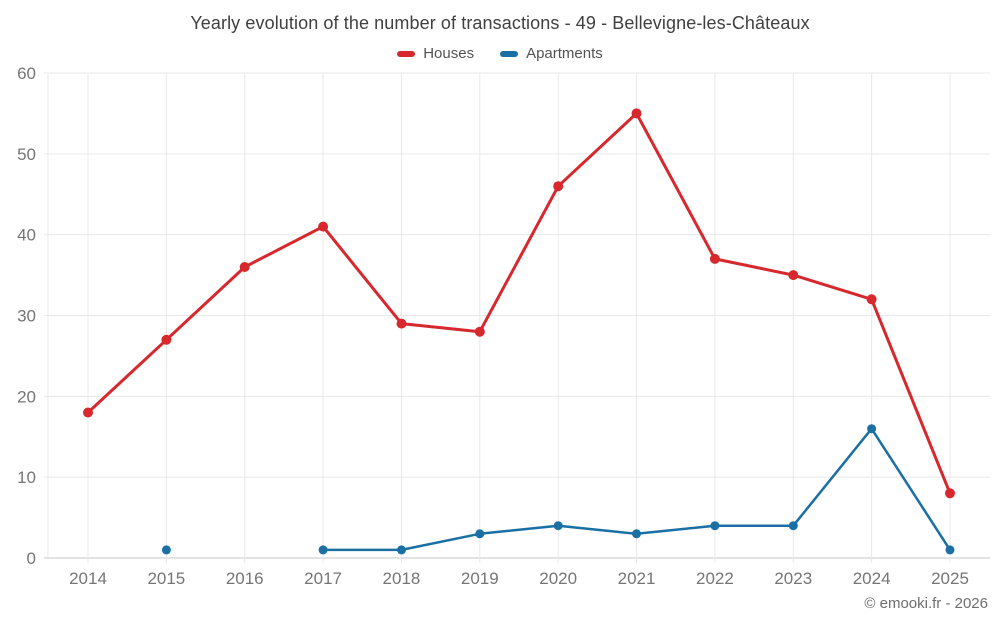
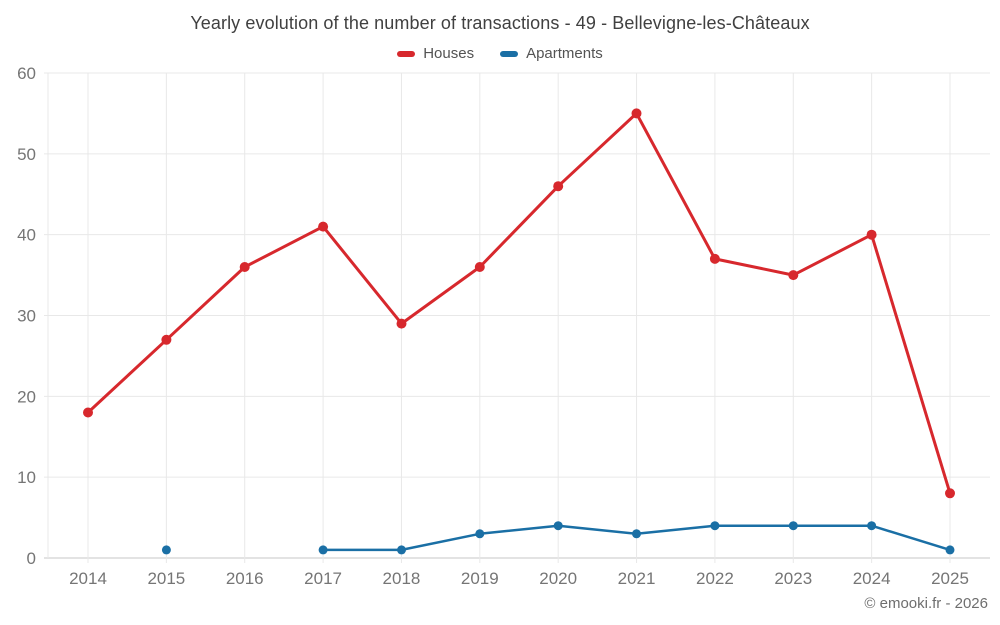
Houses/2019: 28 -> 36
Houses/2024: 32 -> 40
Apartments/2024: 16 -> 4
